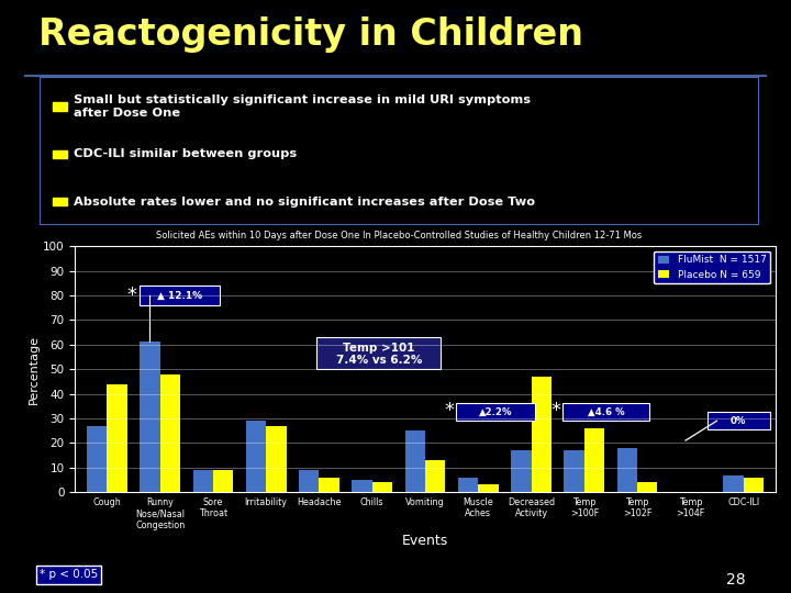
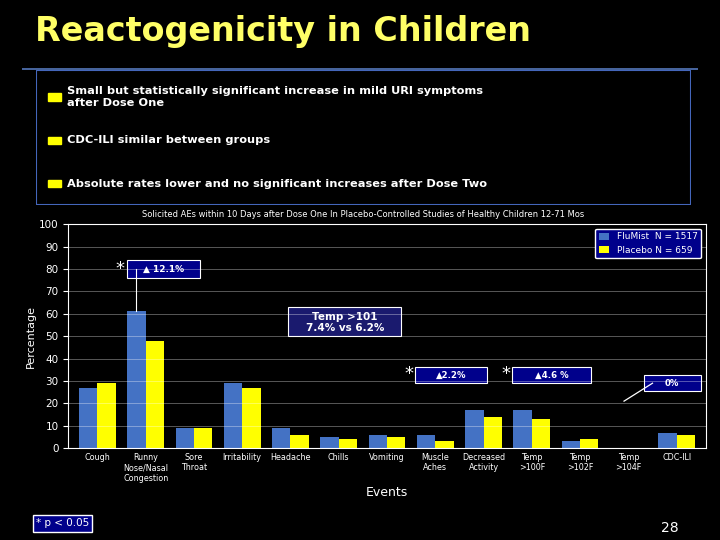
Placebo N = 659/Cough: 44 -> 29
FluMist N = 1517/Vomiting: 25 -> 6
Placebo N = 659/Vomiting: 13 -> 5
Placebo N = 659/Decreased Activity: 47 -> 14
Placebo N = 659/Temp >100F: 26 -> 13
FluMist N = 1517/Temp >102F: 18 -> 3
